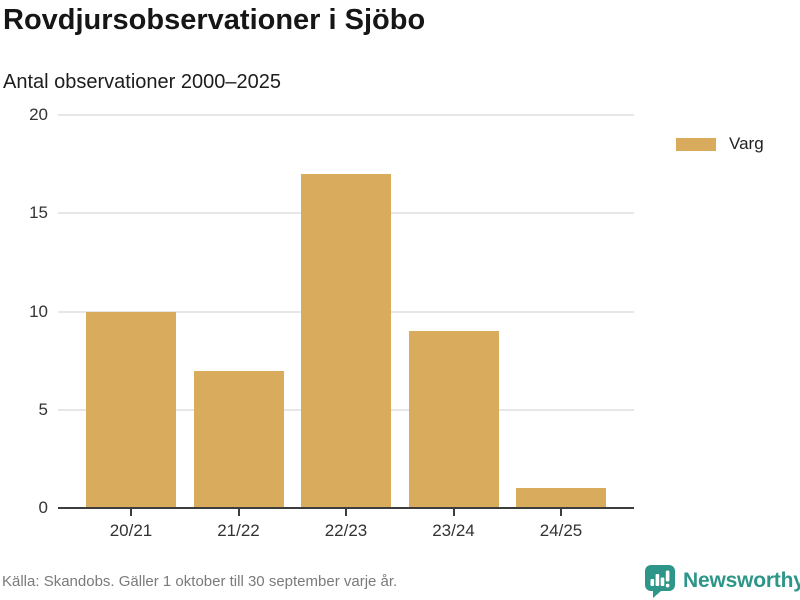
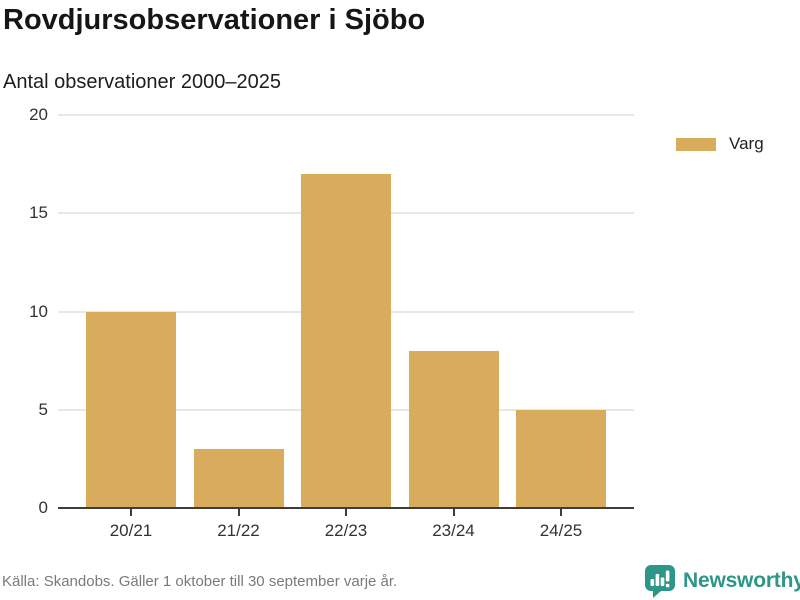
21/22: 7 -> 3
23/24: 9 -> 8
24/25: 1 -> 5
